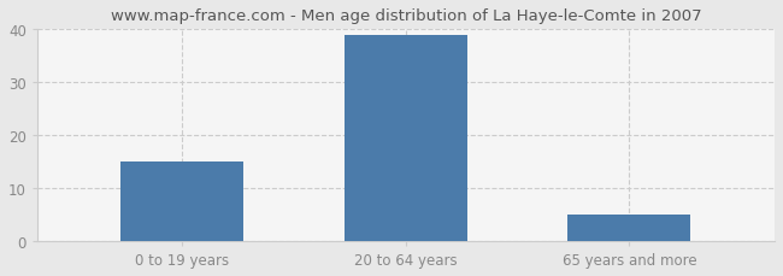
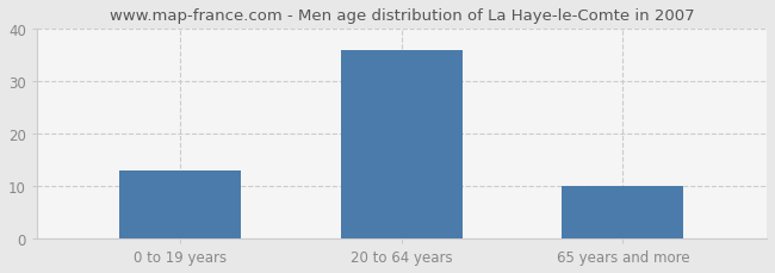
0 to 19 years: 15 -> 13
20 to 64 years: 39 -> 36
65 years and more: 5 -> 10
